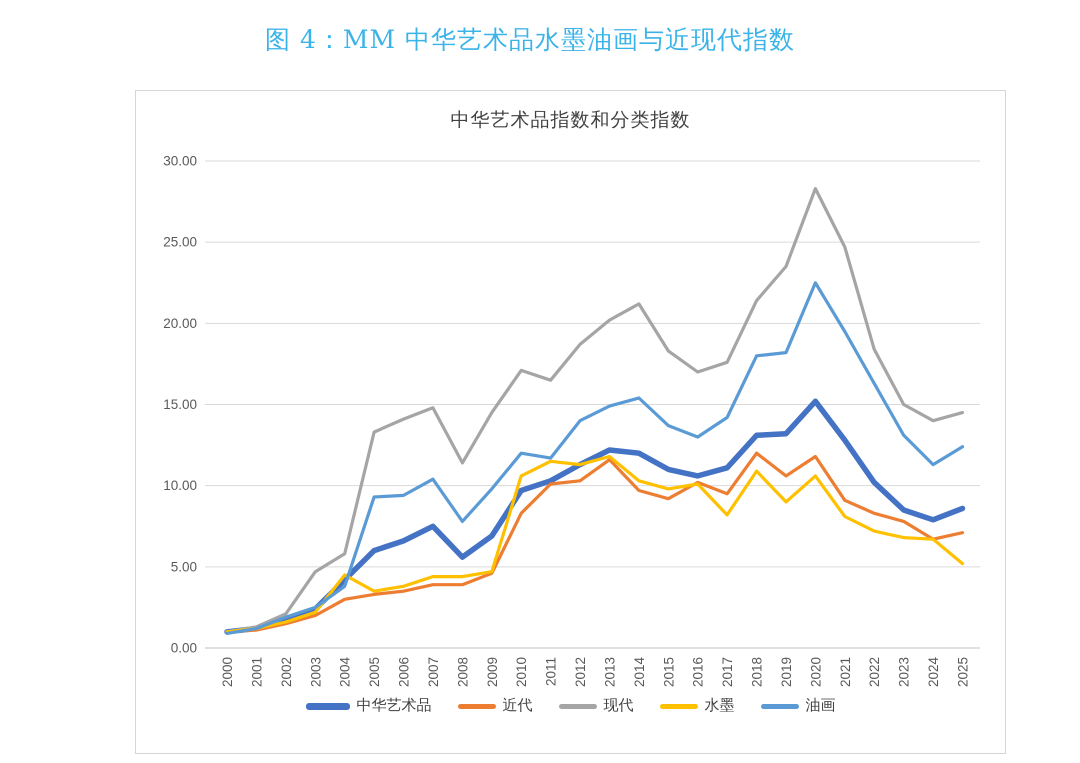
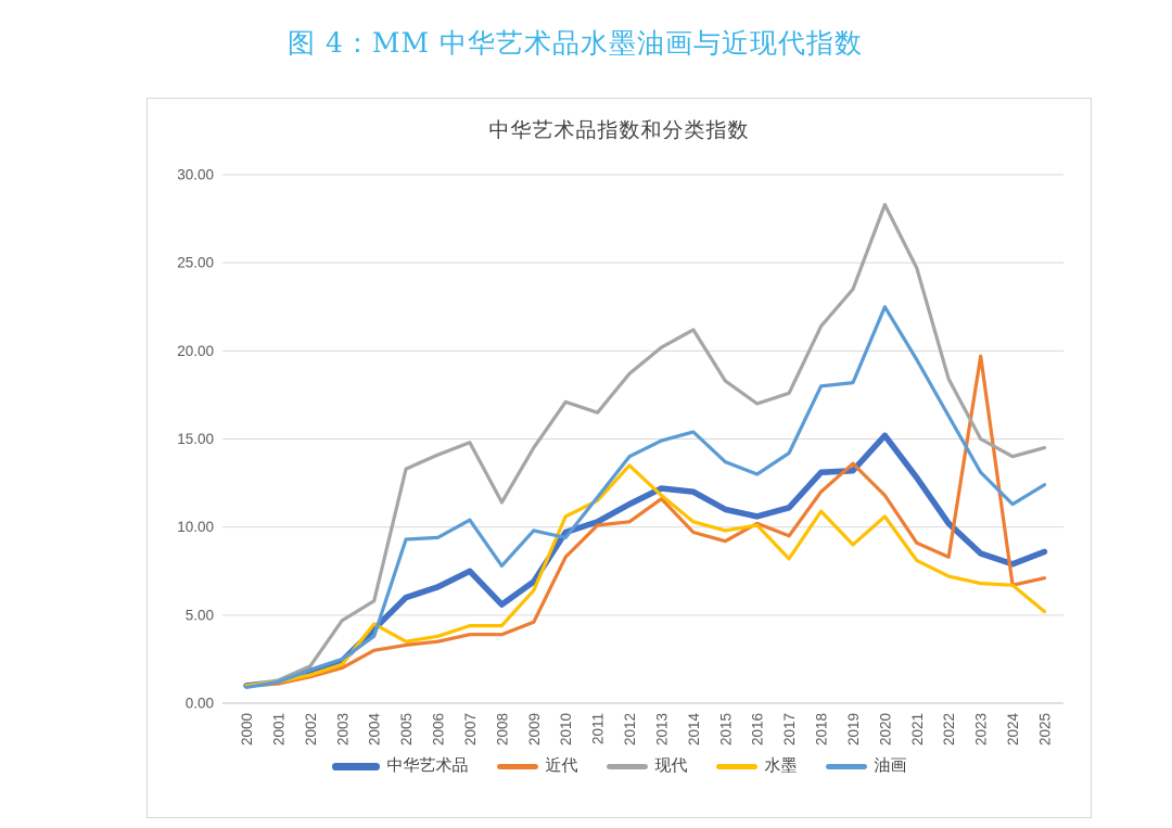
水墨/2009: 4.7 -> 6.4
油画/2010: 12.0 -> 9.4
水墨/2012: 11.3 -> 13.5
近代/2019: 10.6 -> 13.6
近代/2023: 7.8 -> 19.7
